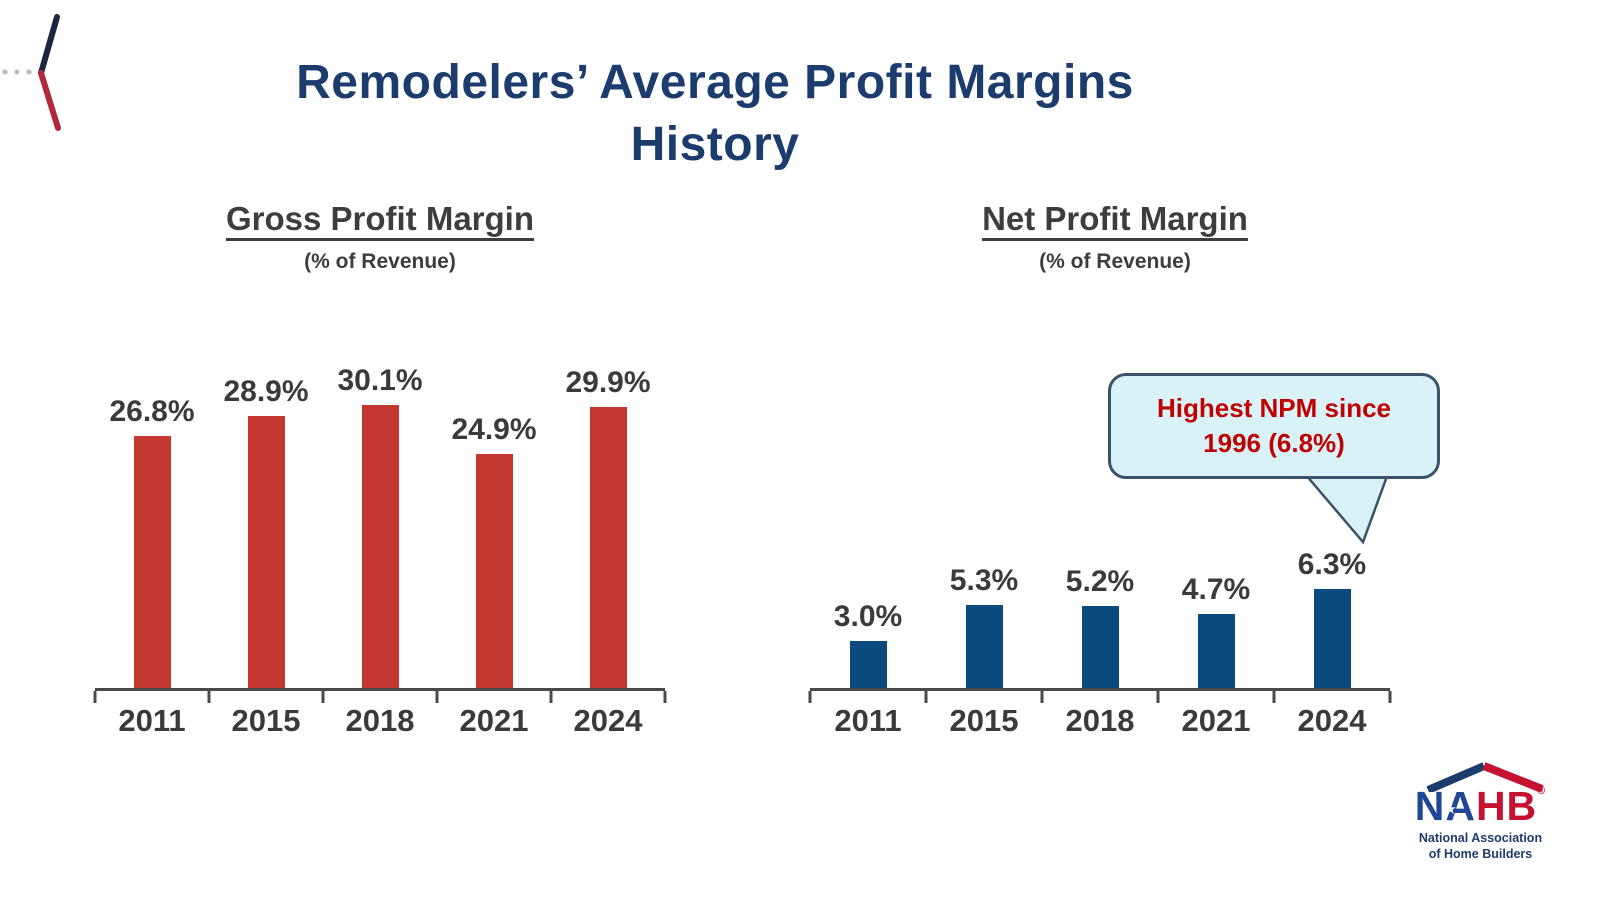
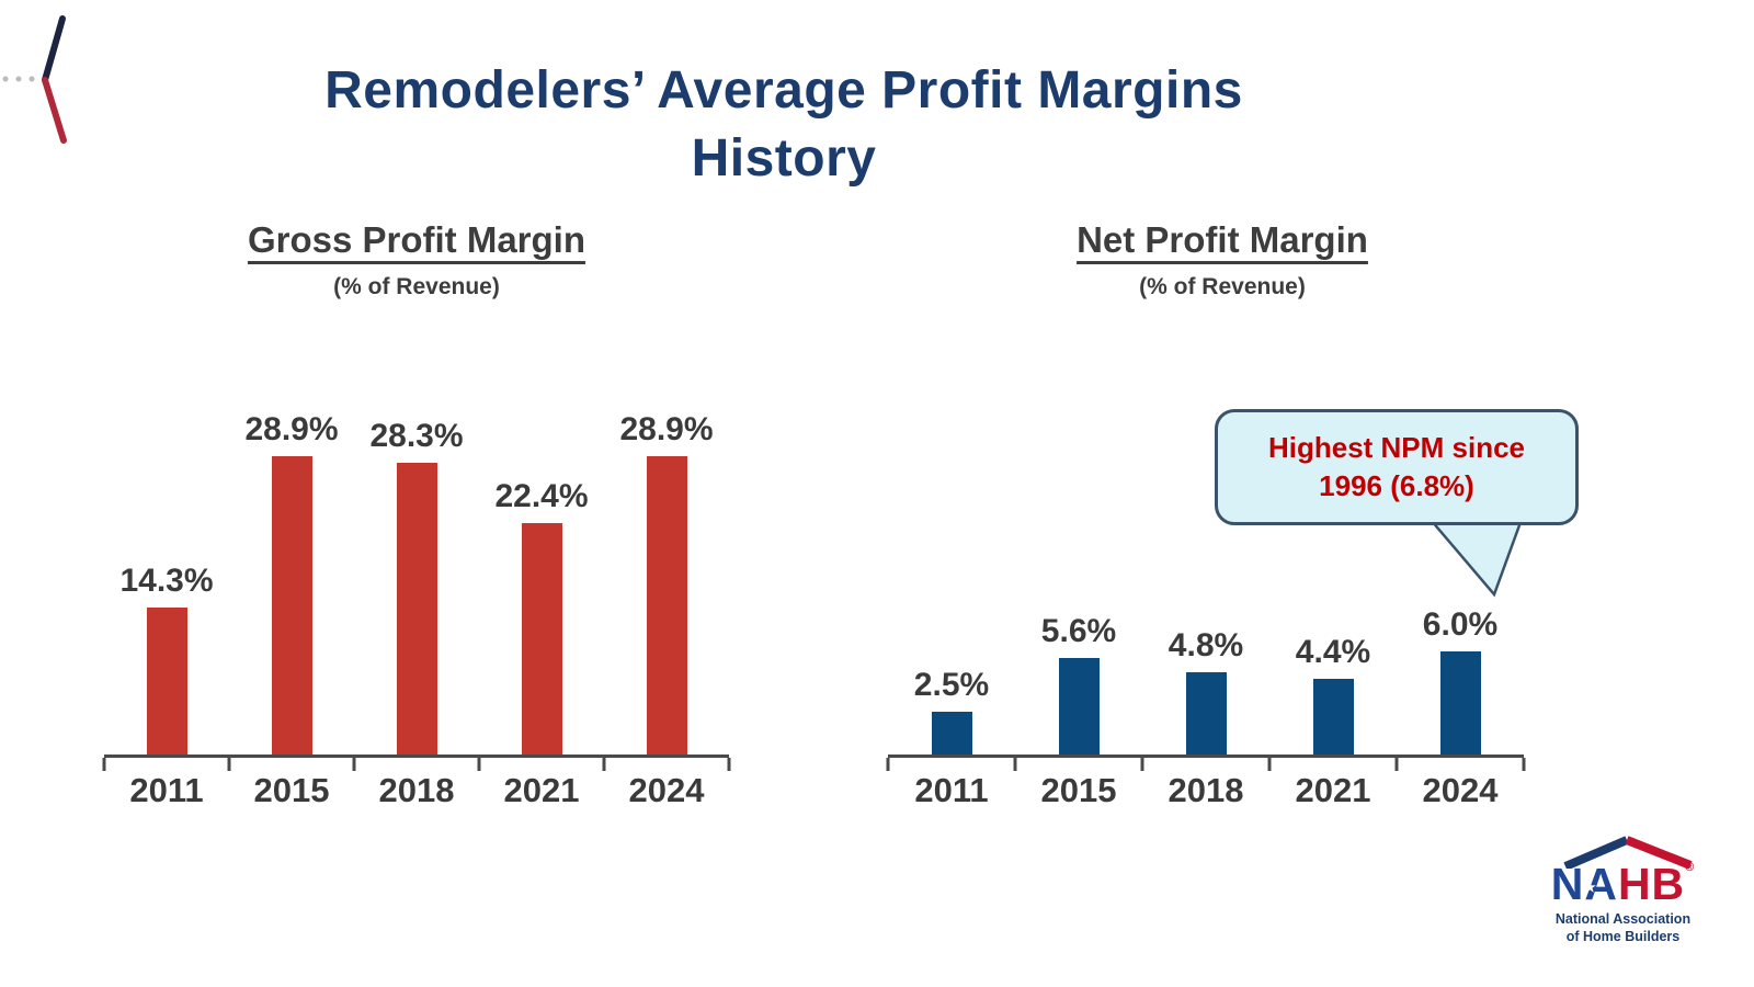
Gross Profit Margin/2011: 26.8% -> 14.3%
Gross Profit Margin/2018: 30.1% -> 28.3%
Gross Profit Margin/2021: 24.9% -> 22.4%
Gross Profit Margin/2024: 29.9% -> 28.9%
Net Profit Margin/2011: 3.0% -> 2.5%
Net Profit Margin/2015: 5.3% -> 5.6%
Net Profit Margin/2018: 5.2% -> 4.8%
Net Profit Margin/2021: 4.7% -> 4.4%
Net Profit Margin/2024: 6.3% -> 6.0%
